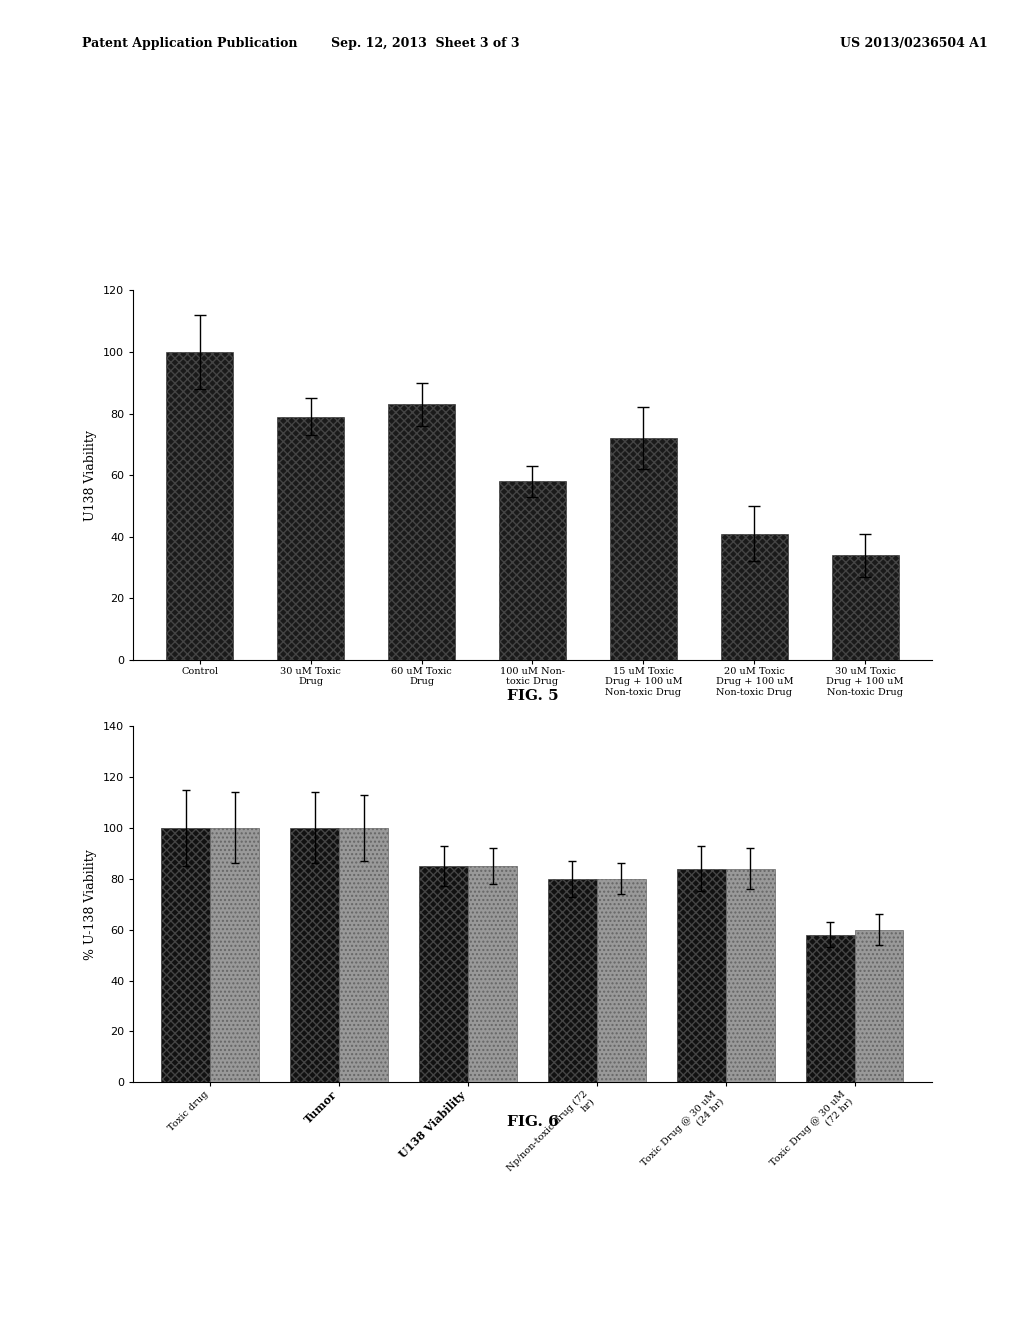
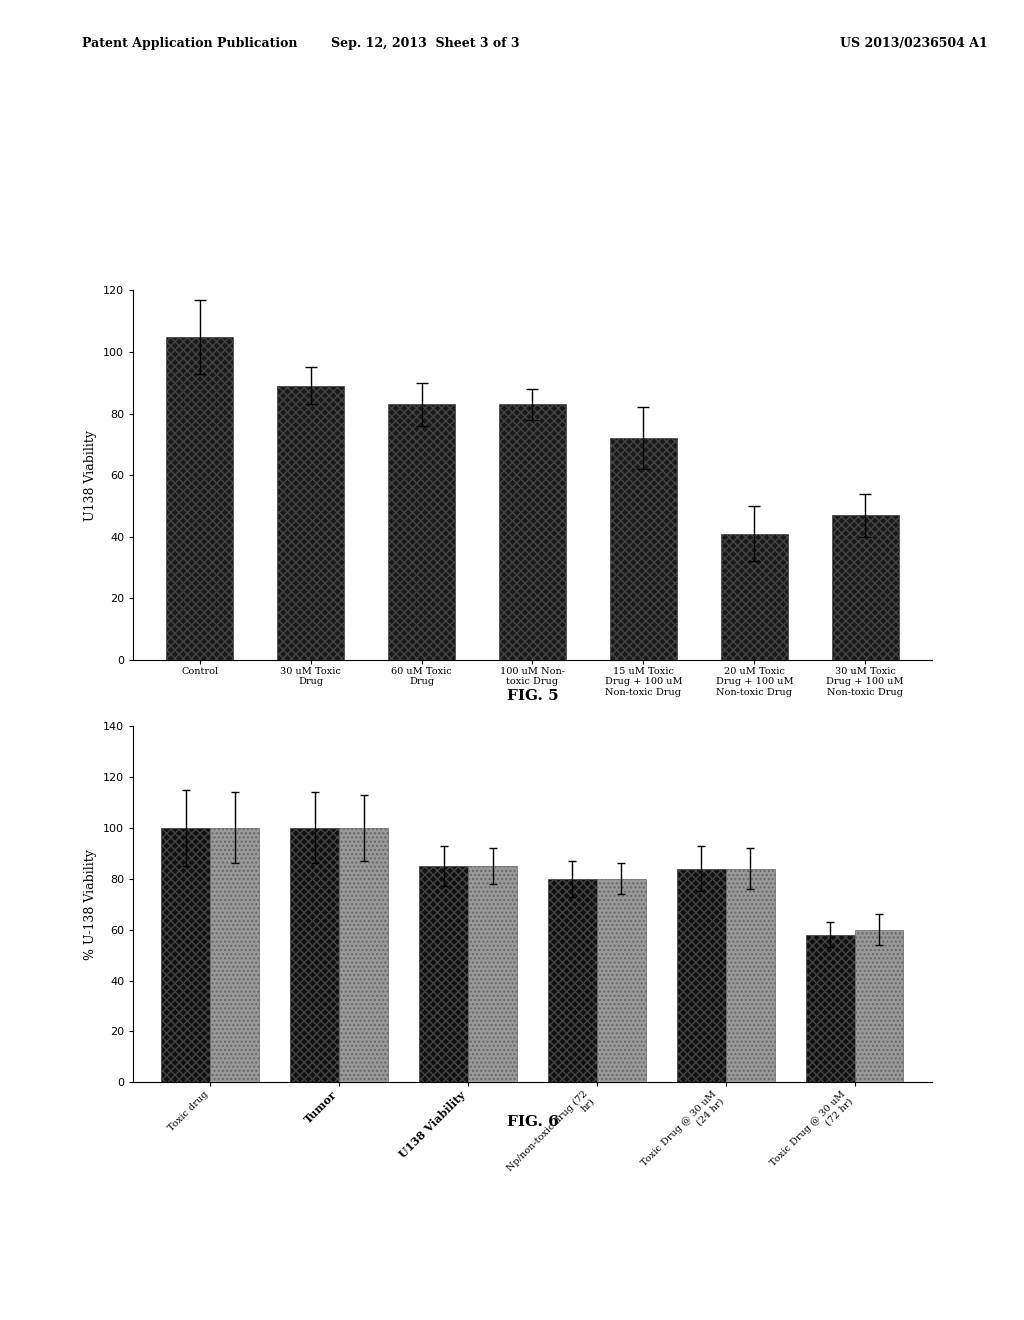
Control: 100 -> 105
30 uM Toxic Drug: 79 -> 89
100 uM Non- toxic Drug: 58 -> 83
30 uM Toxic Drug + 100 uM Non-toxic Drug: 34 -> 47
